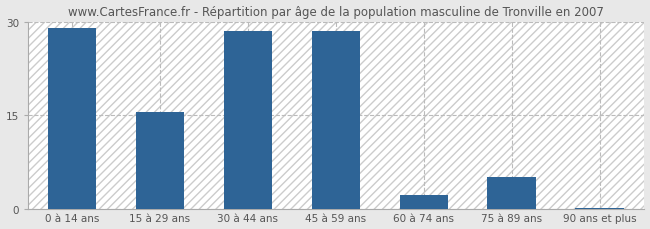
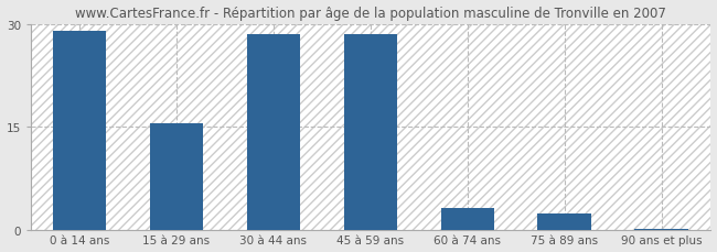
60 à 74 ans: 2.2 -> 3.2
75 à 89 ans: 5.0 -> 2.4
